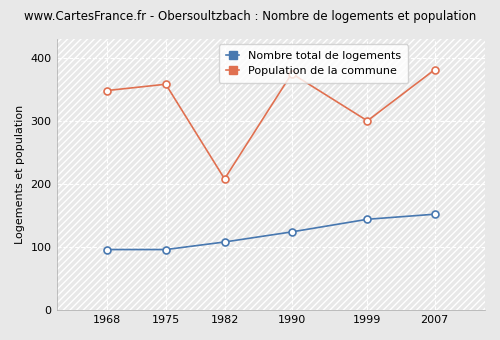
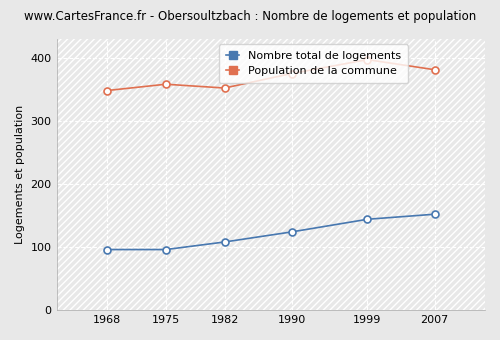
Population de la commune/1982: 208 -> 352
Population de la commune/1999: 300 -> 397
